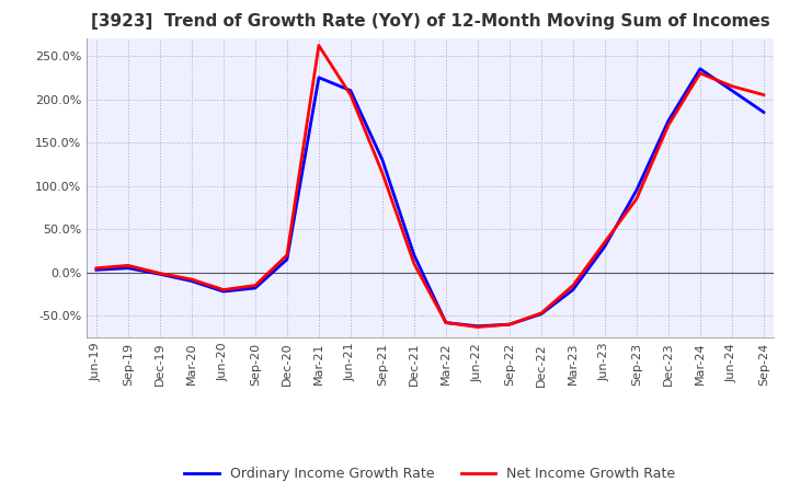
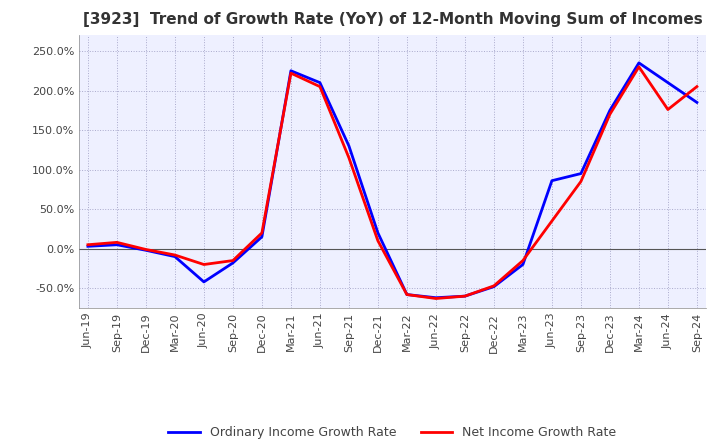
Ordinary Income Growth Rate/Jun-20: -22% -> -42%
Net Income Growth Rate/Mar-21: 262% -> 222%
Ordinary Income Growth Rate/Jun-23: 30% -> 86%
Net Income Growth Rate/Jun-24: 215% -> 176%
